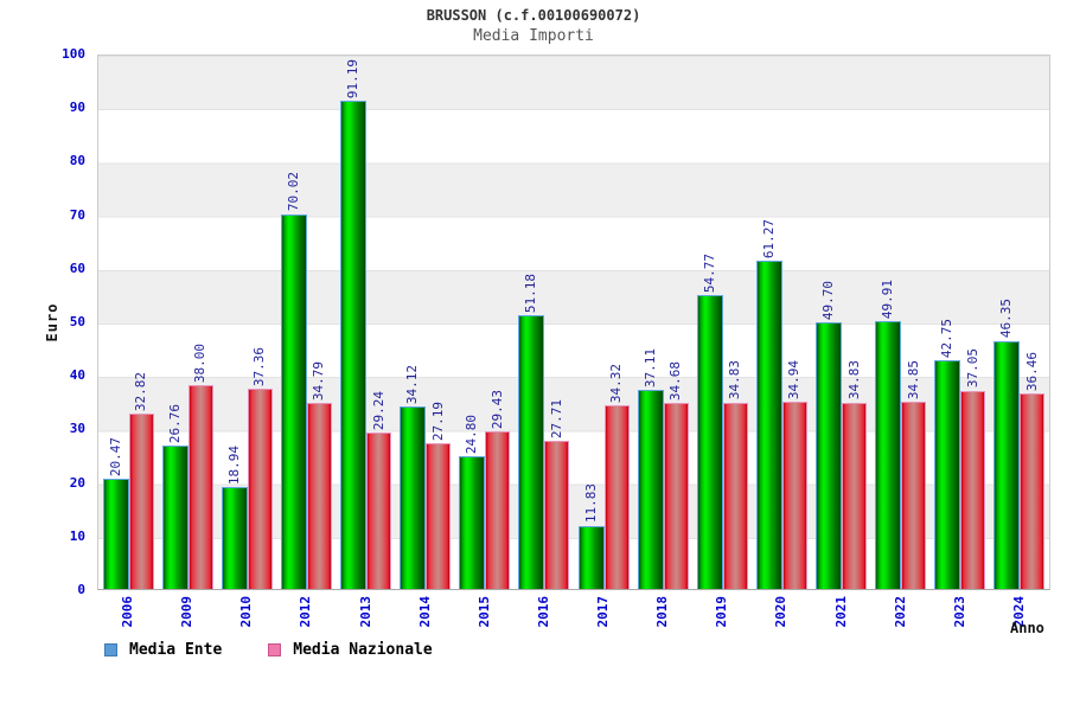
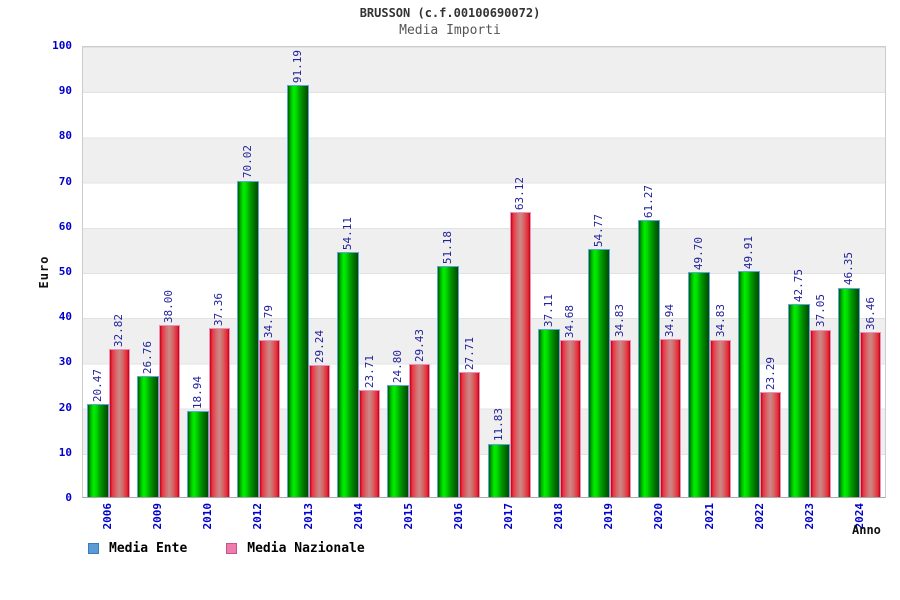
Media Ente/2014: 34.12 -> 54.11
Media Nazionale/2014: 27.19 -> 23.71
Media Nazionale/2017: 34.32 -> 63.12
Media Nazionale/2022: 34.85 -> 23.29
